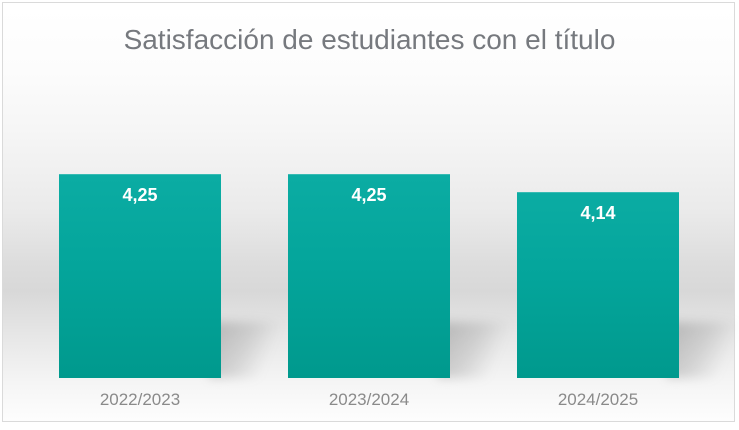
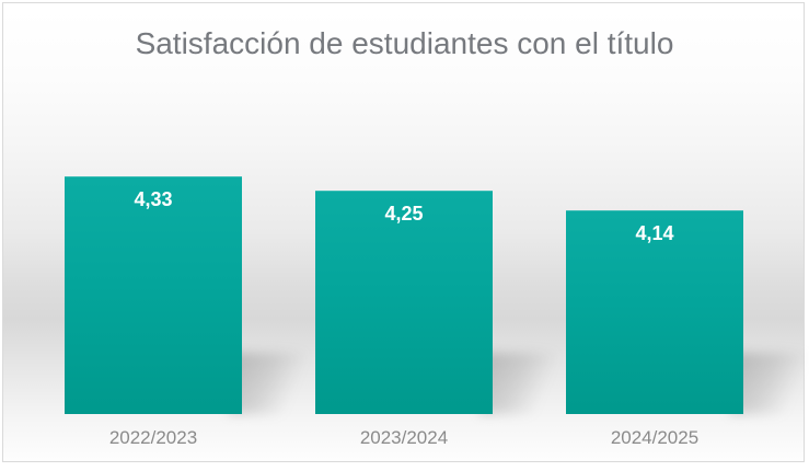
2022/2023: 4,25 -> 4,33
